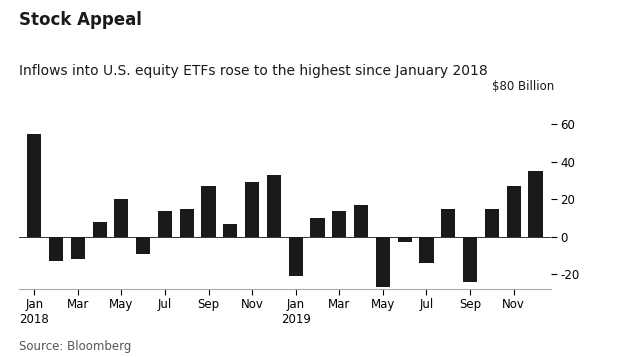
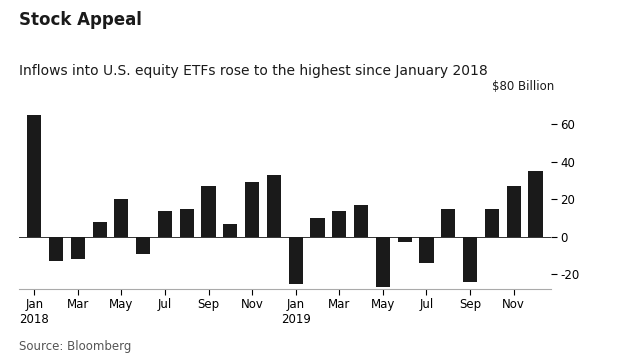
Jan 2018: 55 -> 65
Jan 2019: -21 -> -25
